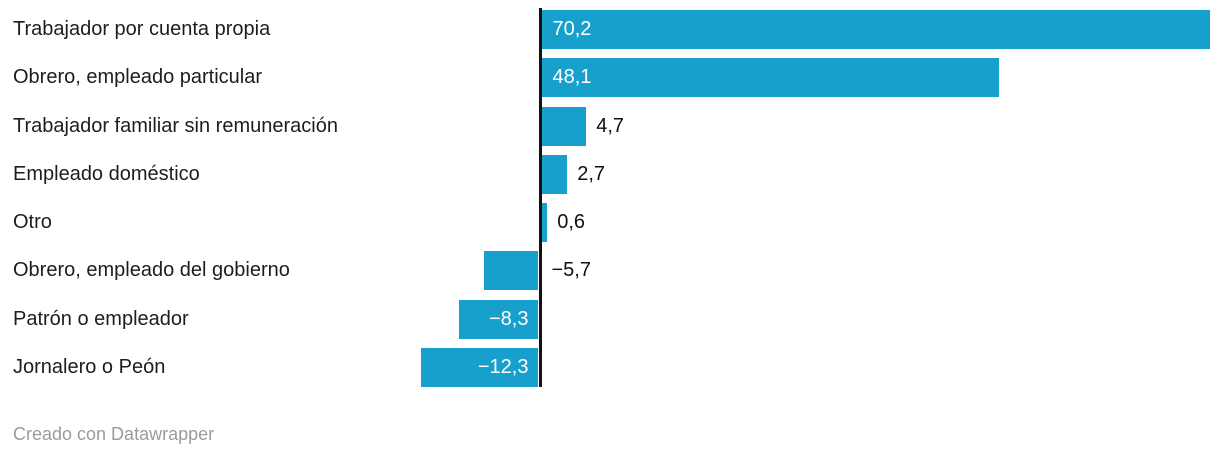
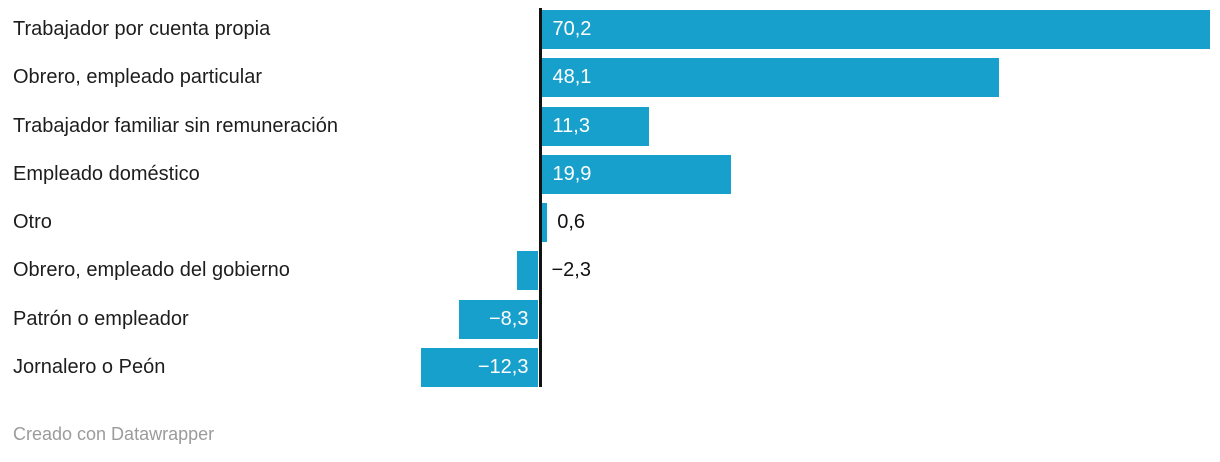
Trabajador familiar sin remuneración: 4,7 -> 11,3
Empleado doméstico: 2,7 -> 19,9
Obrero, empleado del gobierno: −5,7 -> −2,3
